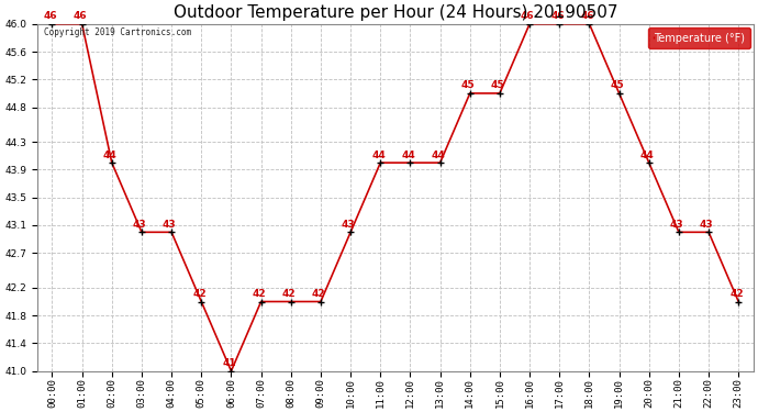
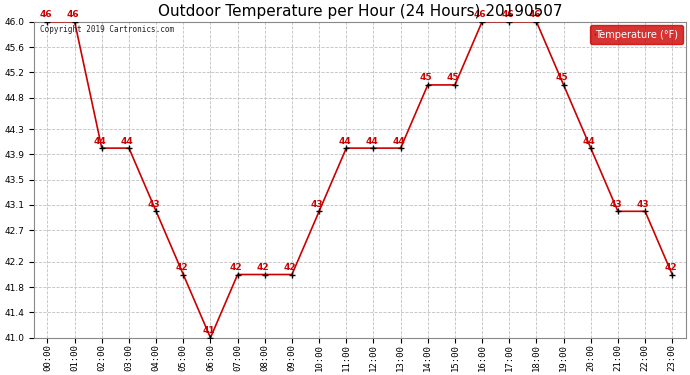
03:00: 43 -> 44
